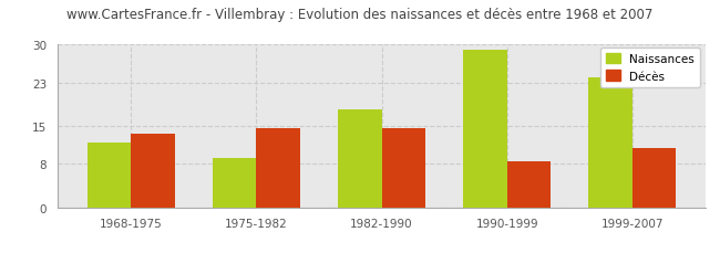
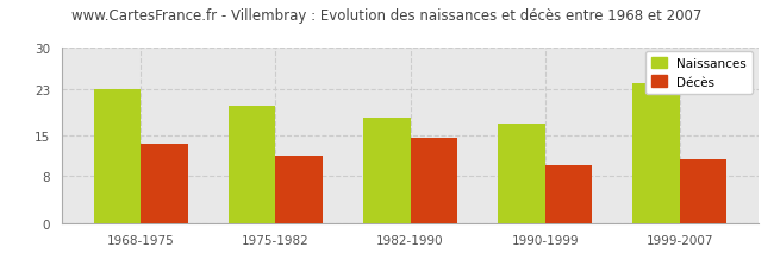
Naissances/1968-1975: 12 -> 23
Naissances/1975-1982: 9 -> 20
Décès/1975-1982: 14.5 -> 11.5
Naissances/1990-1999: 29 -> 17
Décès/1990-1999: 8.5 -> 10.0
